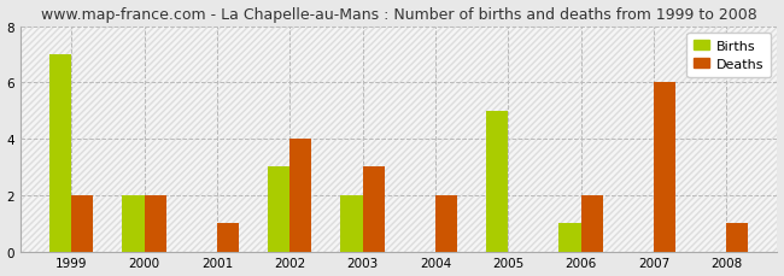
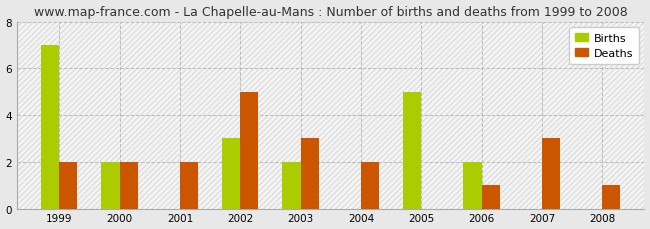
Deaths/2001: 1 -> 2
Deaths/2002: 4 -> 5
Births/2006: 1 -> 2
Deaths/2006: 2 -> 1
Deaths/2007: 6 -> 3
